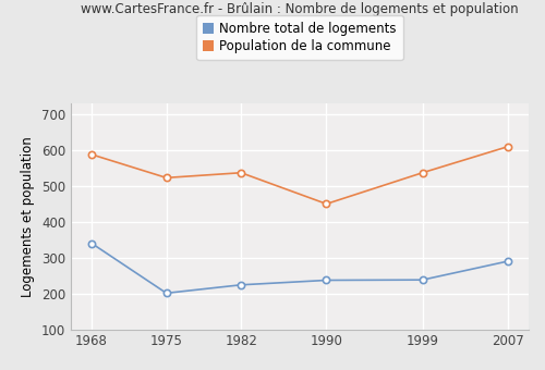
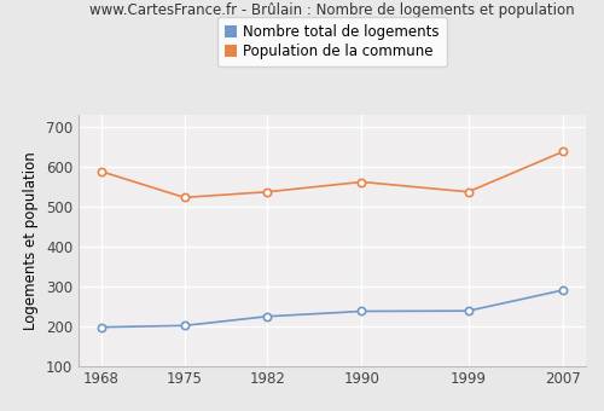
Nombre total de logements/1968: 340 -> 197
Population de la commune/1990: 450 -> 562
Population de la commune/2007: 610 -> 638
